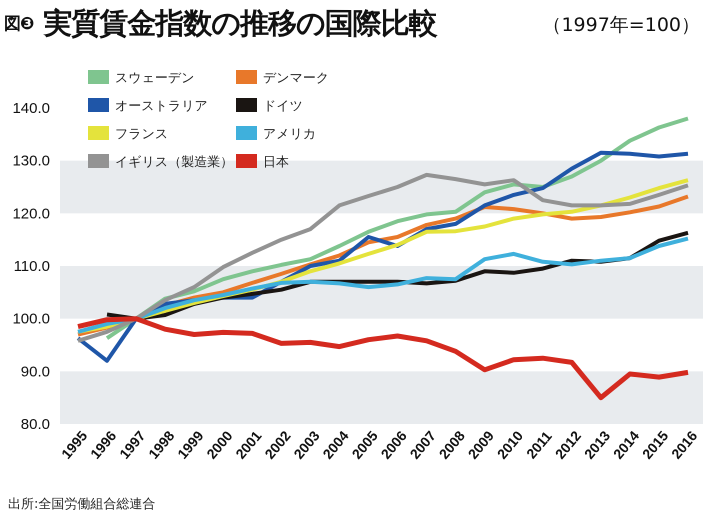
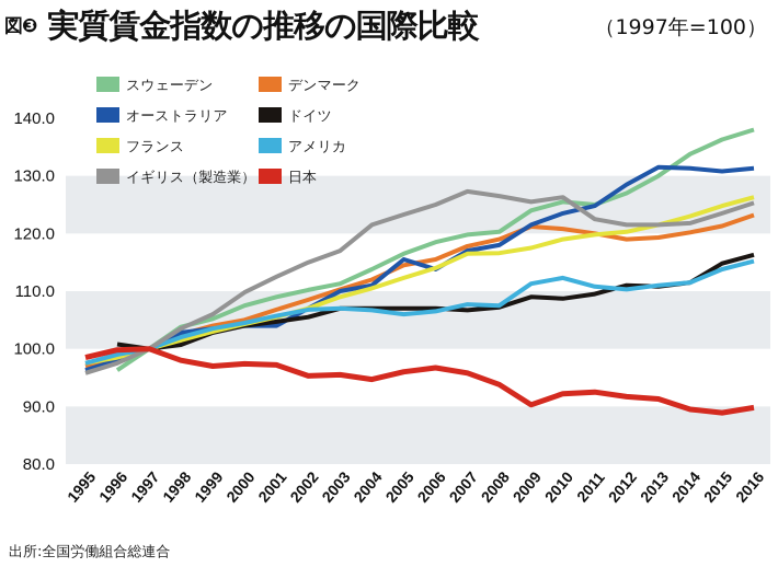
オーストラリア/1996: 92 -> 98
日本/2013: 85 -> 91
